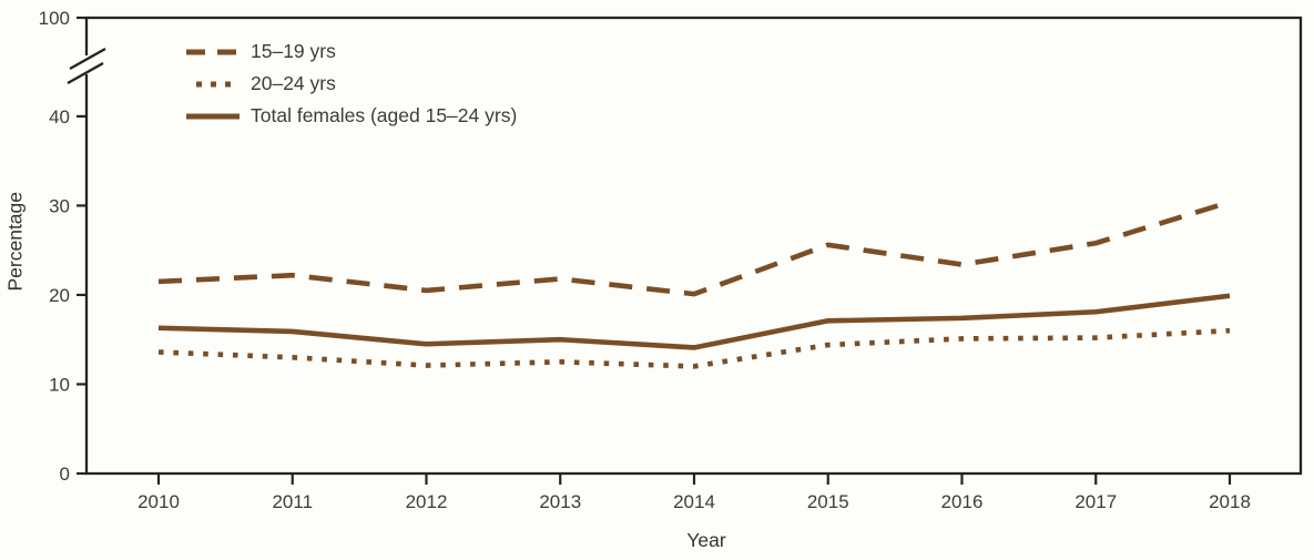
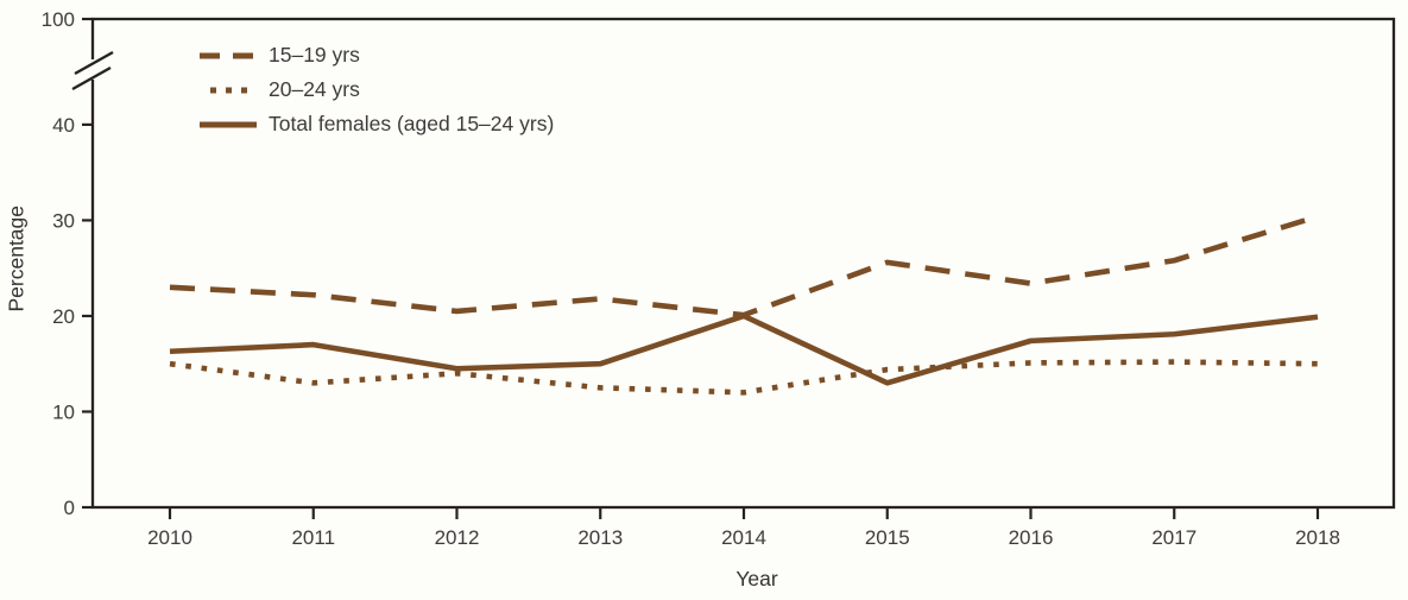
15–19 yrs/2010: 22 -> 23
20–24 yrs/2010: 14 -> 15
Total females (aged 15–24 yrs)/2011: 16 -> 17
20–24 yrs/2012: 12 -> 14
Total females (aged 15–24 yrs)/2014: 14 -> 20
Total females (aged 15–24 yrs)/2015: 17 -> 13
20–24 yrs/2018: 16 -> 15
